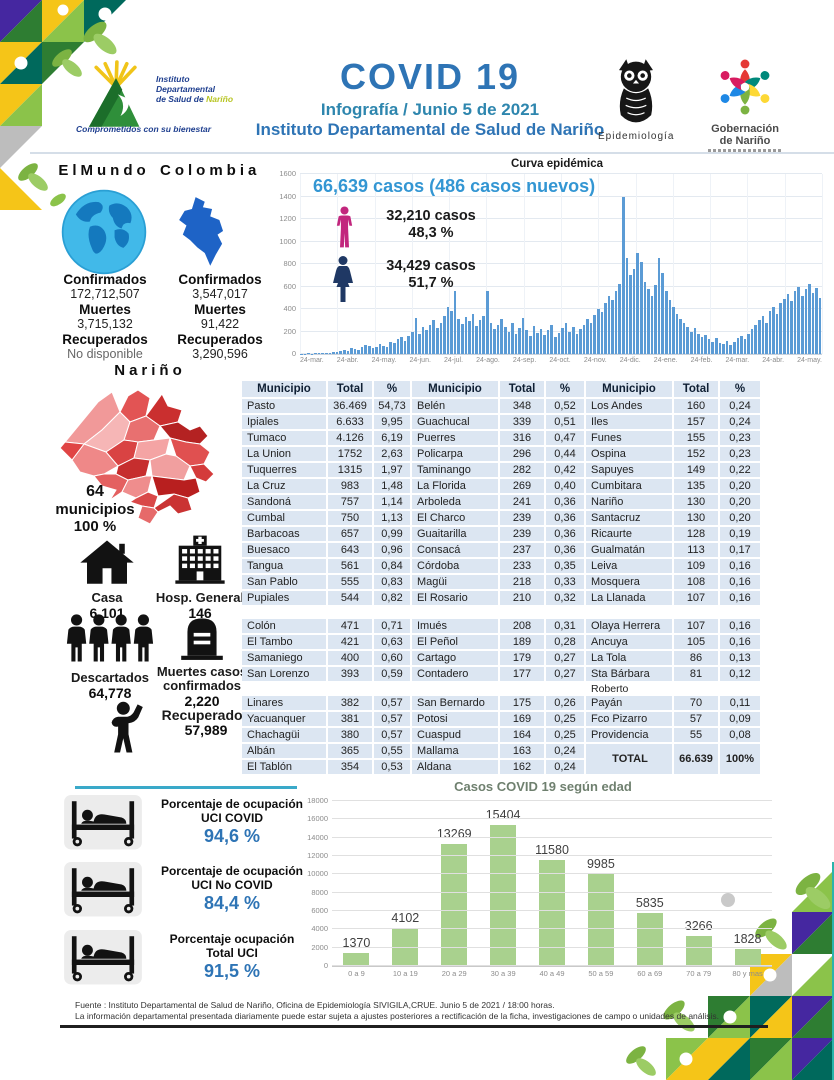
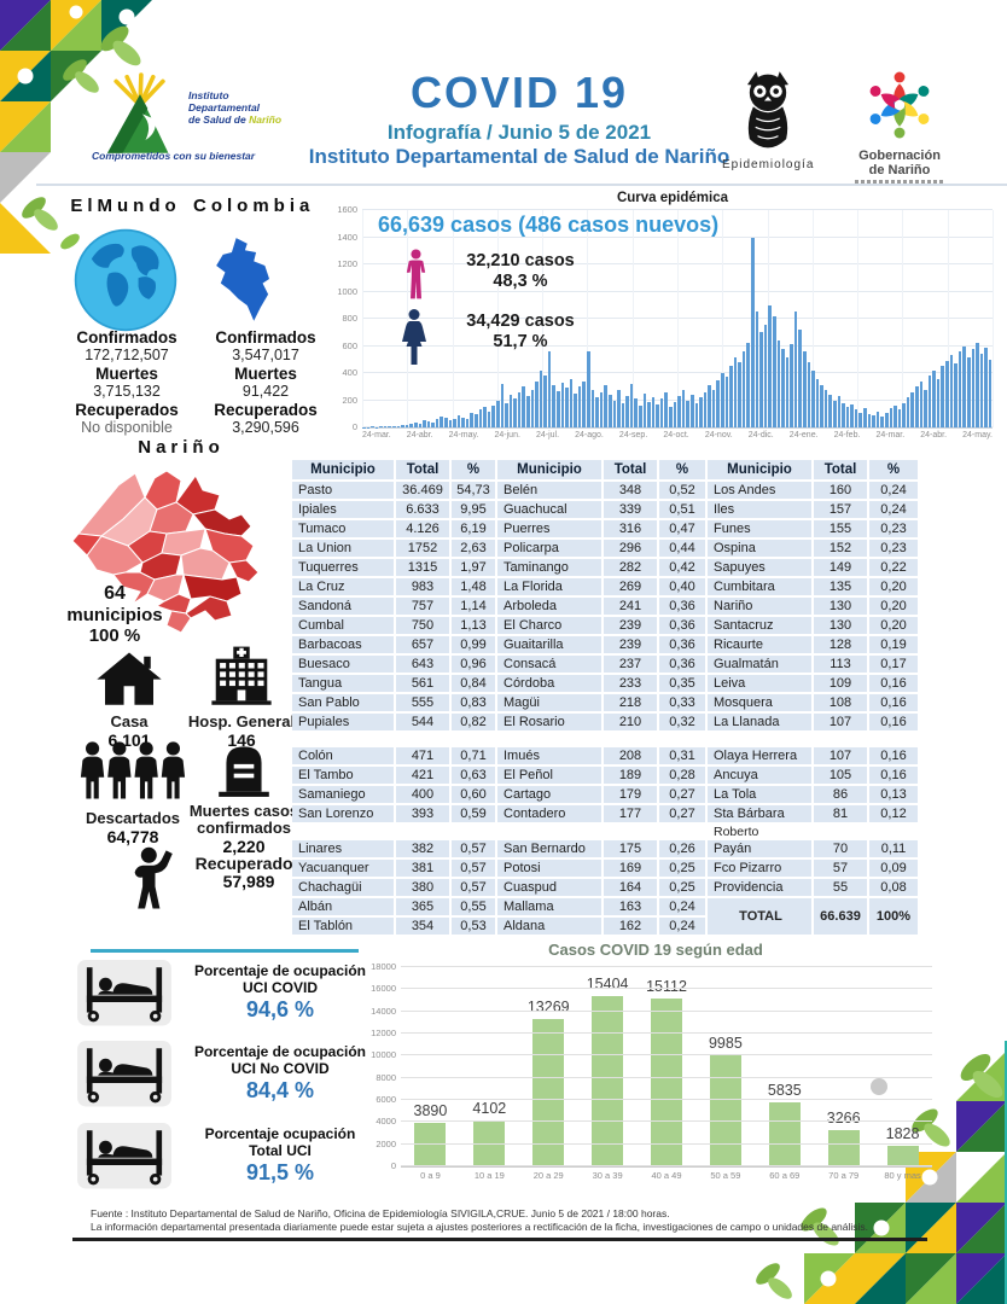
Casos COVID 19 según edad/0 a 9: 1370 -> 3890
Casos COVID 19 según edad/40 a 49: 11580 -> 15112
